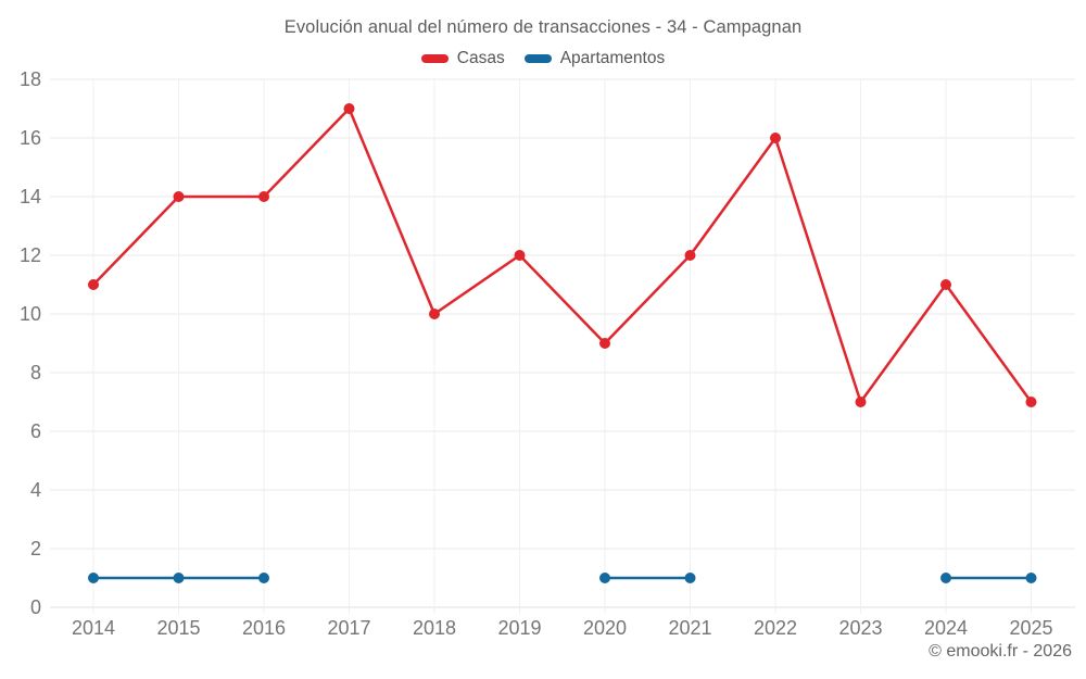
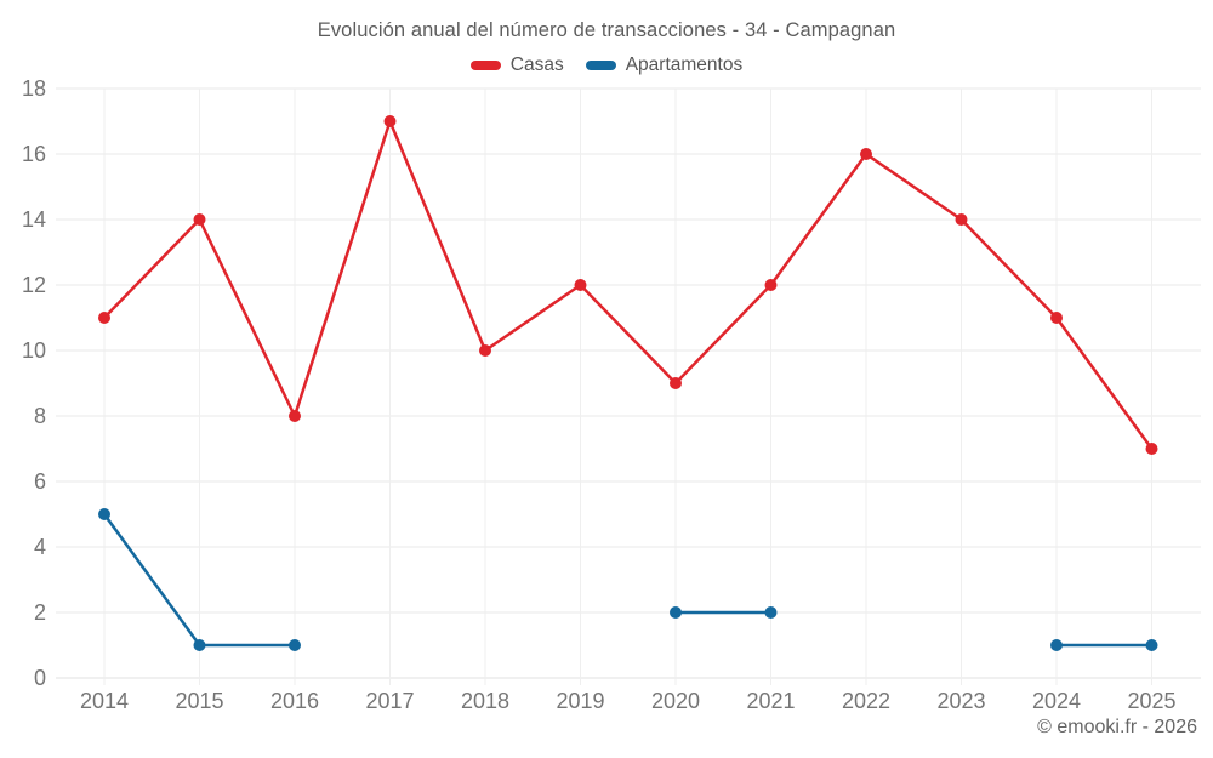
Apartamentos/2014: 1 -> 5
Casas/2016: 14 -> 8
Apartamentos/2020: 1 -> 2
Apartamentos/2021: 1 -> 2
Casas/2023: 7 -> 14
